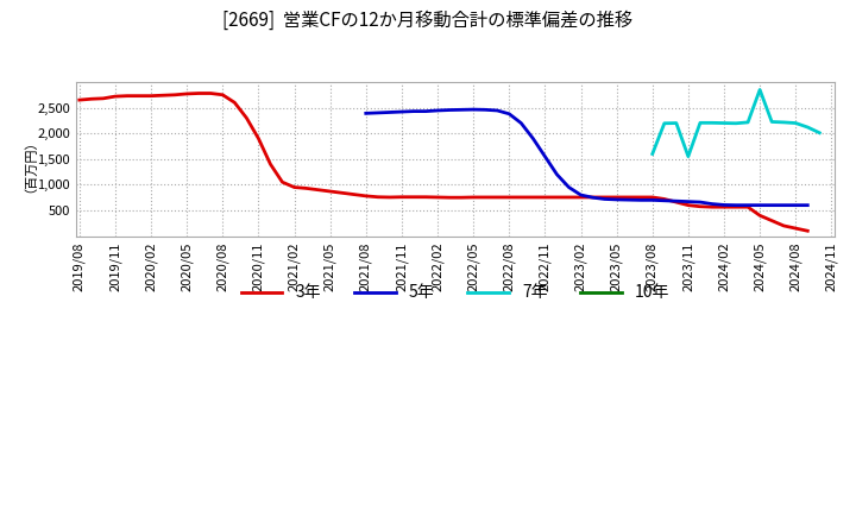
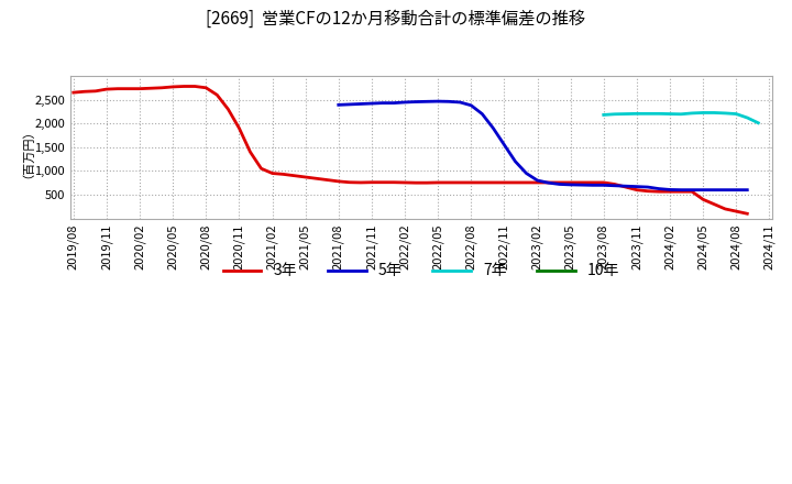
7年/2023/08: 1,600 -> 2,180
7年/2023/11: 1,550 -> 2,200
7年/2024/05: 2,850 -> 2,220
